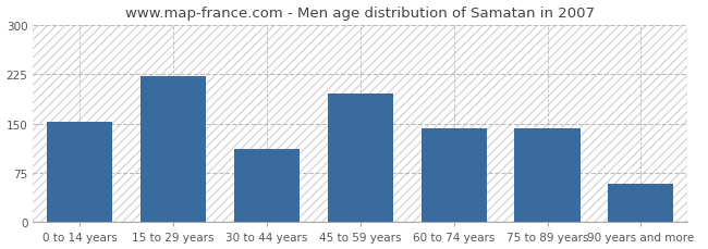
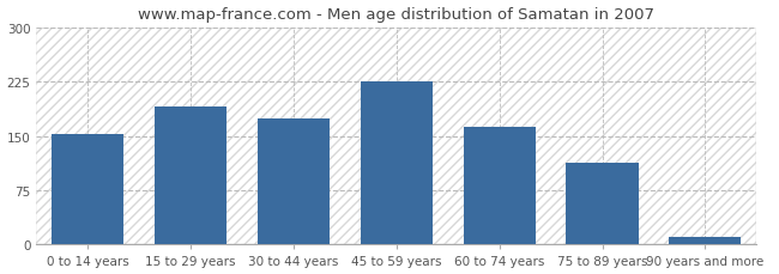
15 to 29 years: 222 -> 190
30 to 44 years: 112 -> 175
45 to 59 years: 196 -> 225
60 to 74 years: 142 -> 163
75 to 89 years: 142 -> 113
90 years and more: 58 -> 10
